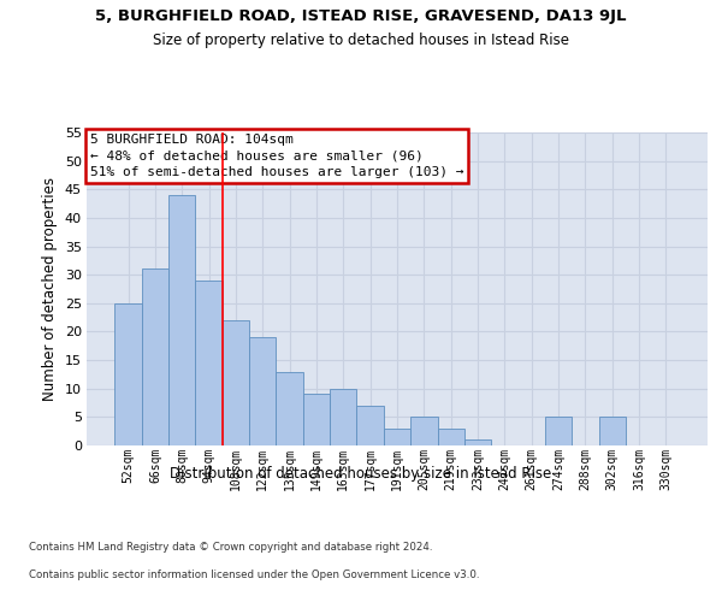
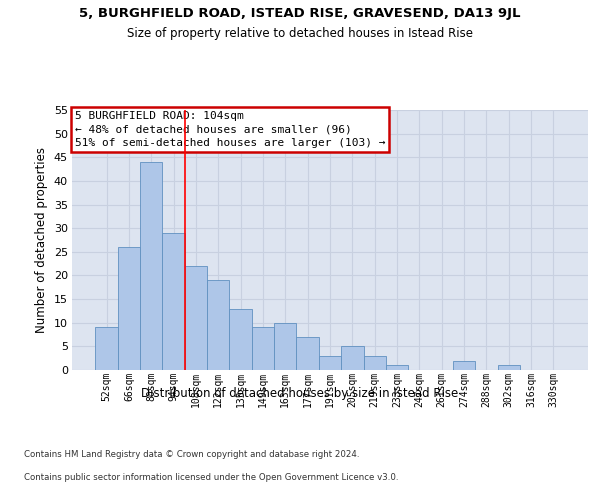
52sqm: 25 -> 9
66sqm: 31 -> 26
274sqm: 5 -> 2
302sqm: 5 -> 1
